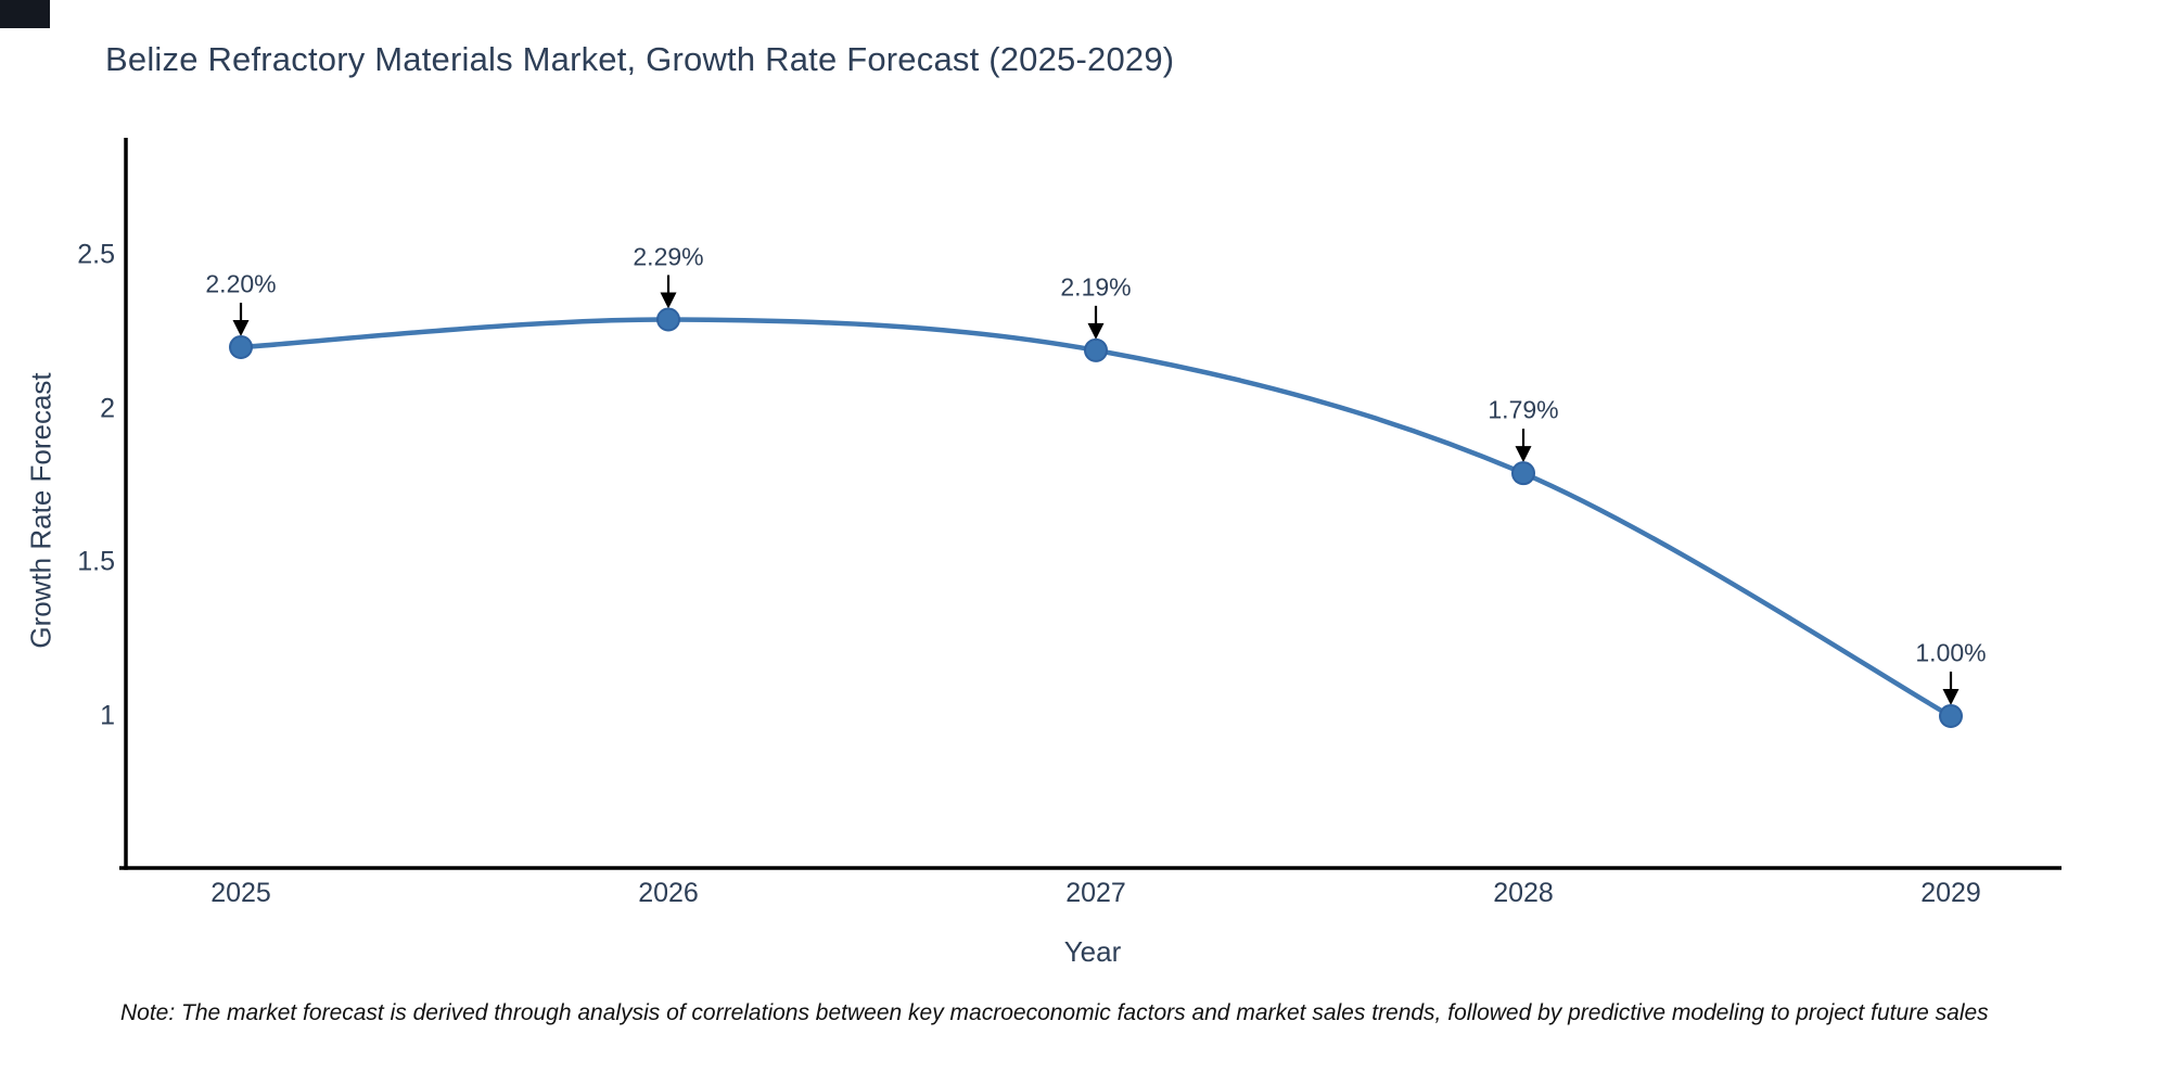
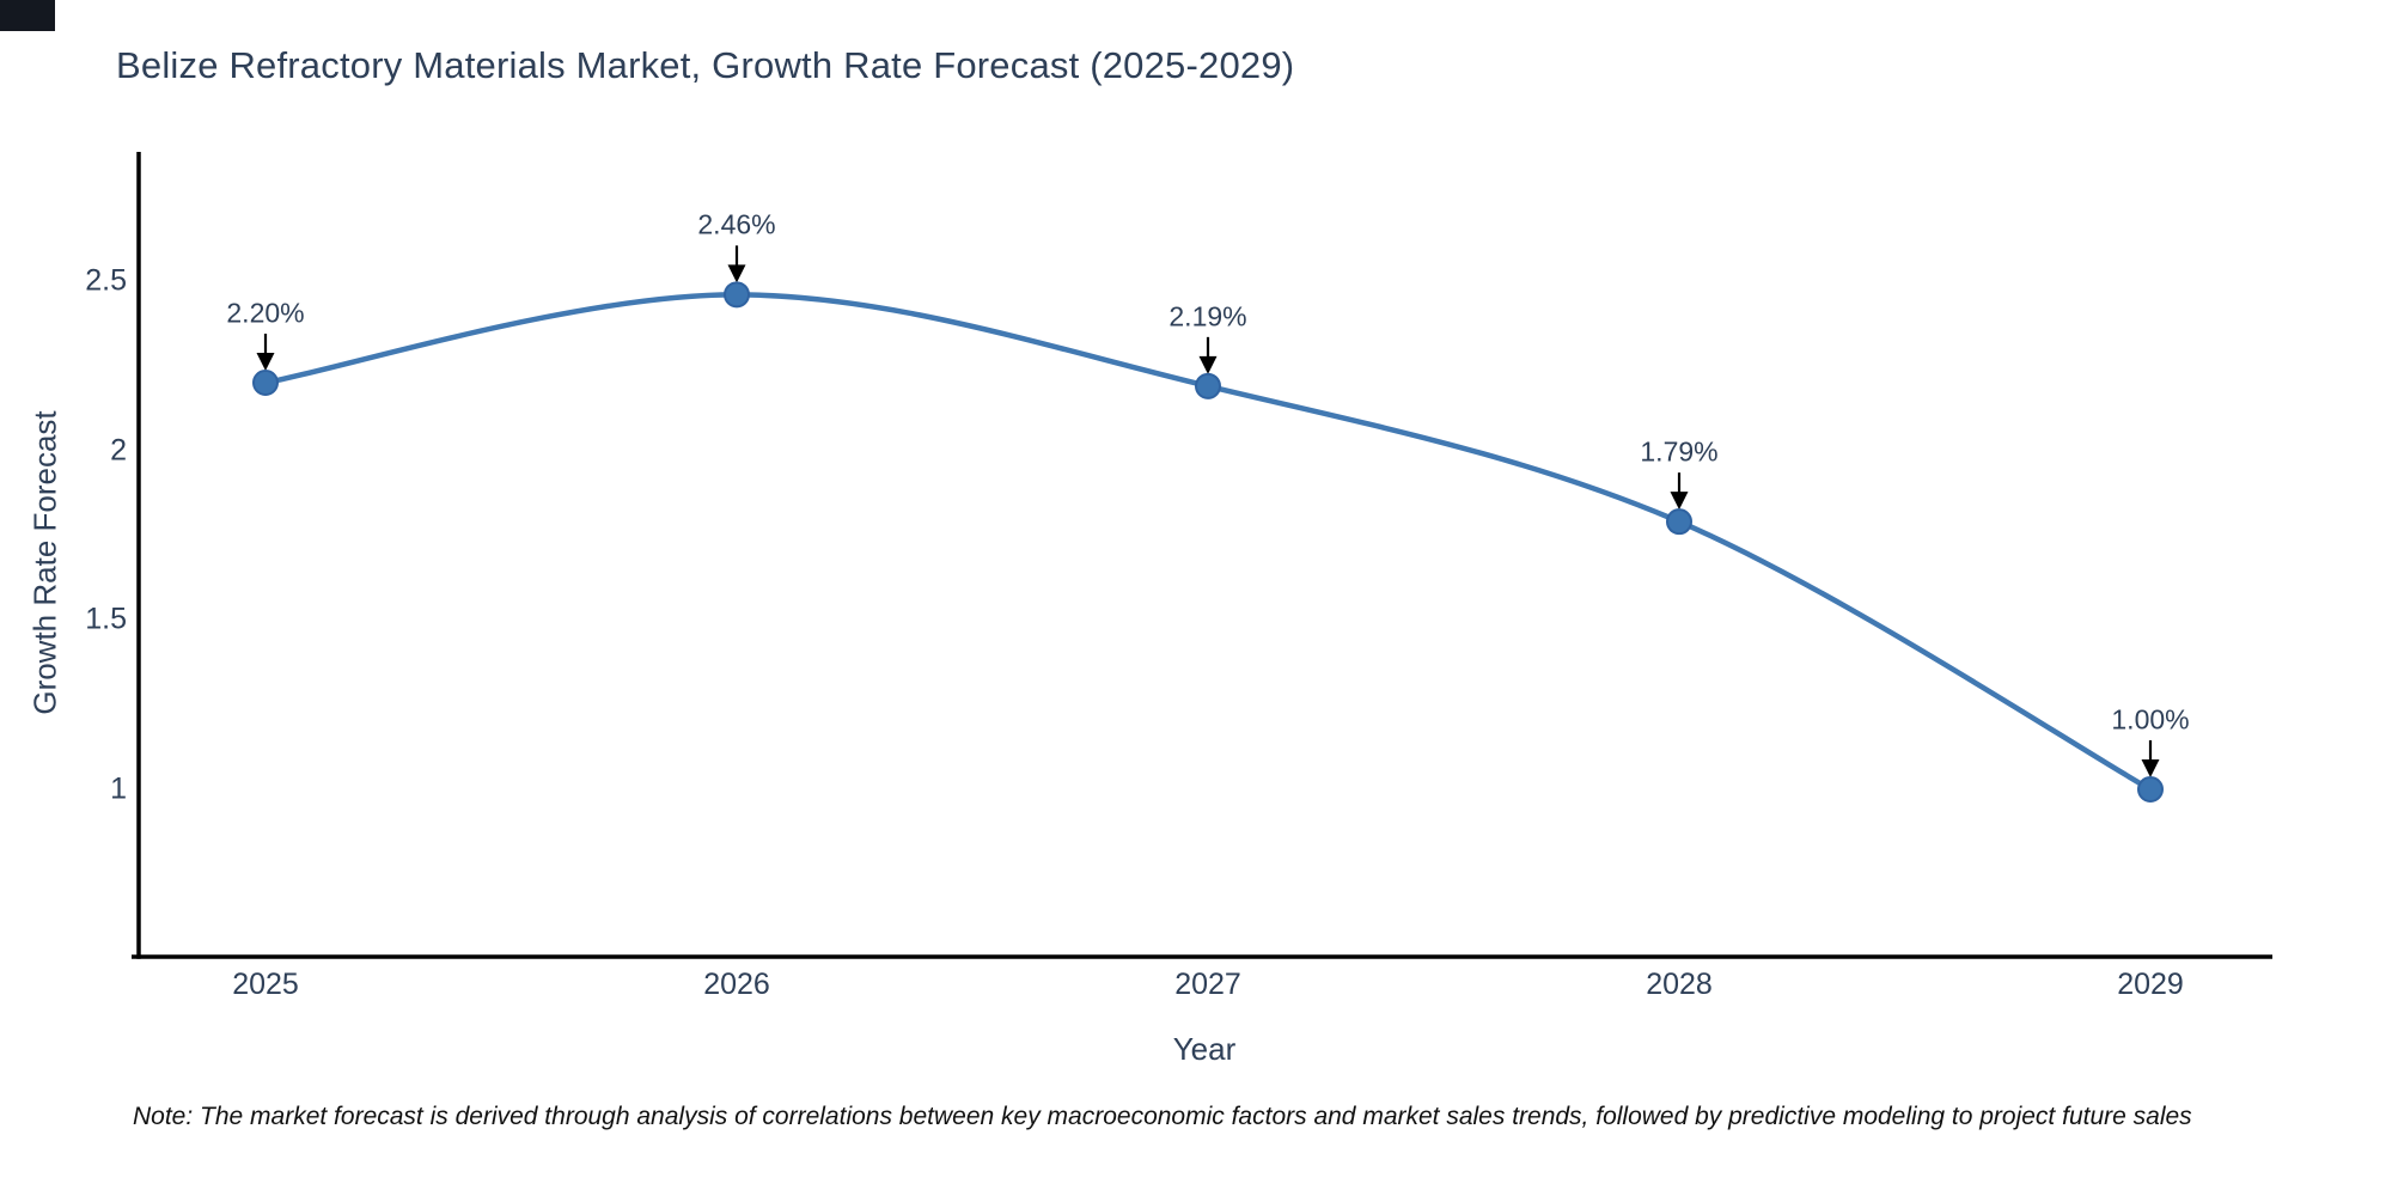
2026: 2.29% -> 2.46%
